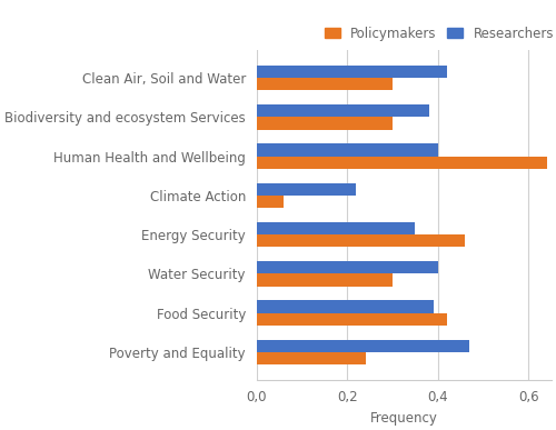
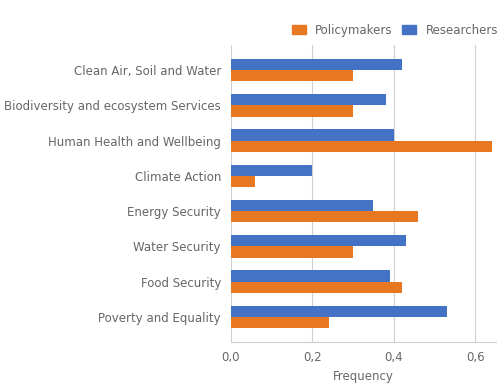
Researchers/Climate Action: 0,22 -> 0,20
Researchers/Water Security: 0,40 -> 0,43
Researchers/Poverty and Equality: 0,47 -> 0,53
